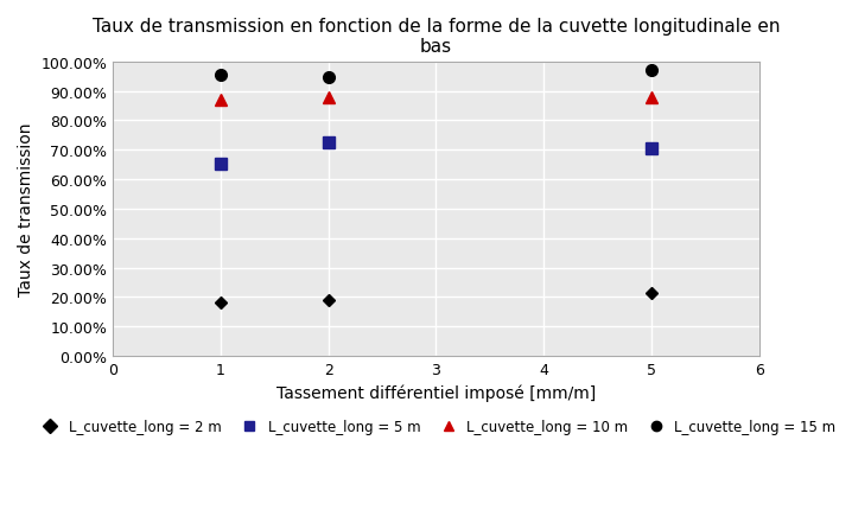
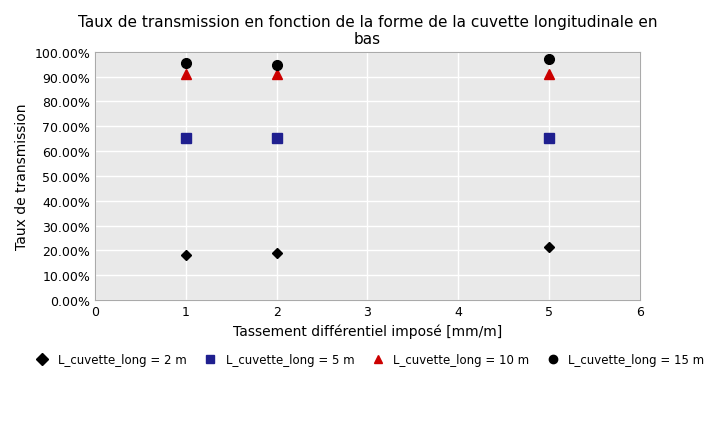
L_cuvette_long = 10 m/1: 87.0% -> 91.2%
L_cuvette_long = 5 m/2: 72.5% -> 65.4%
L_cuvette_long = 10 m/2: 88.0% -> 91.2%
L_cuvette_long = 5 m/5: 70.5% -> 65.1%
L_cuvette_long = 10 m/5: 88.0% -> 91.2%
